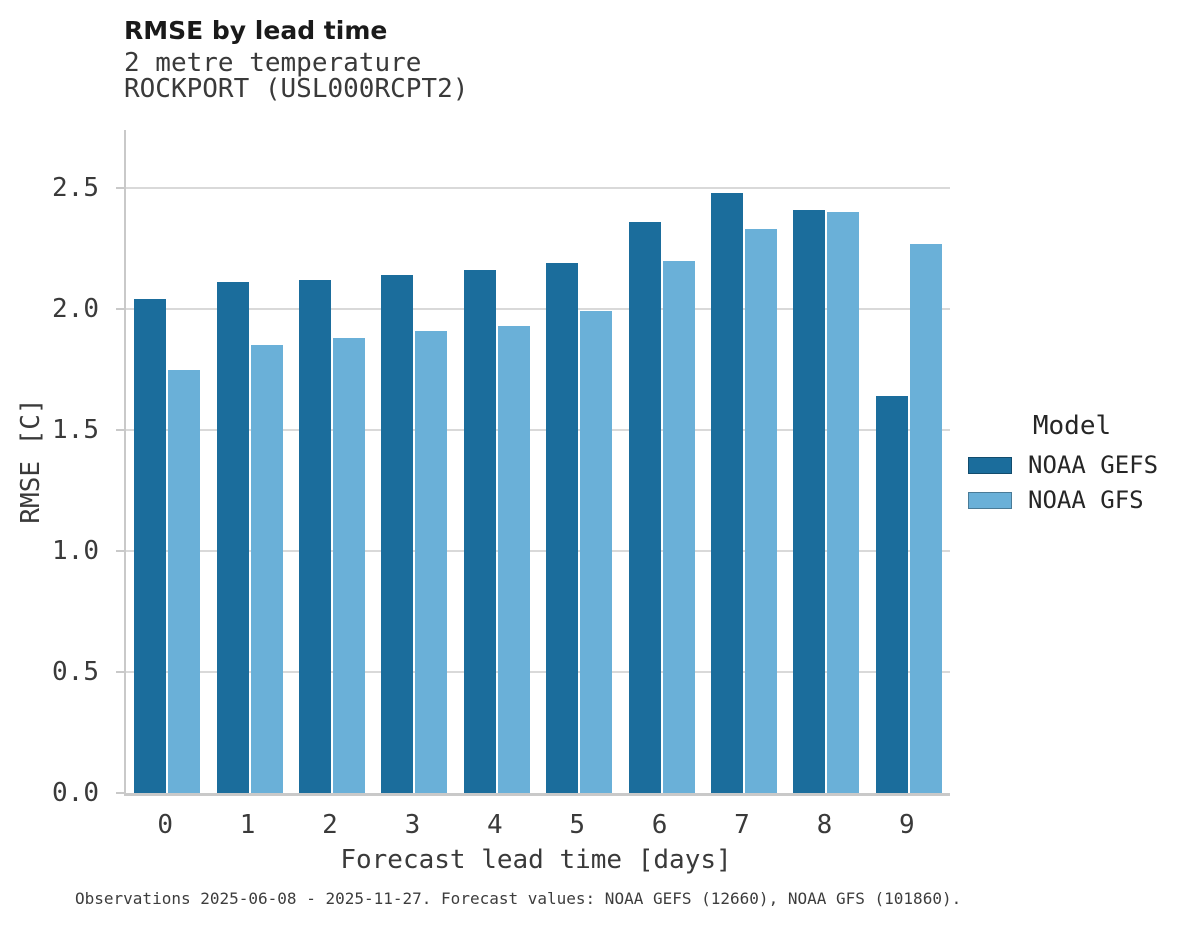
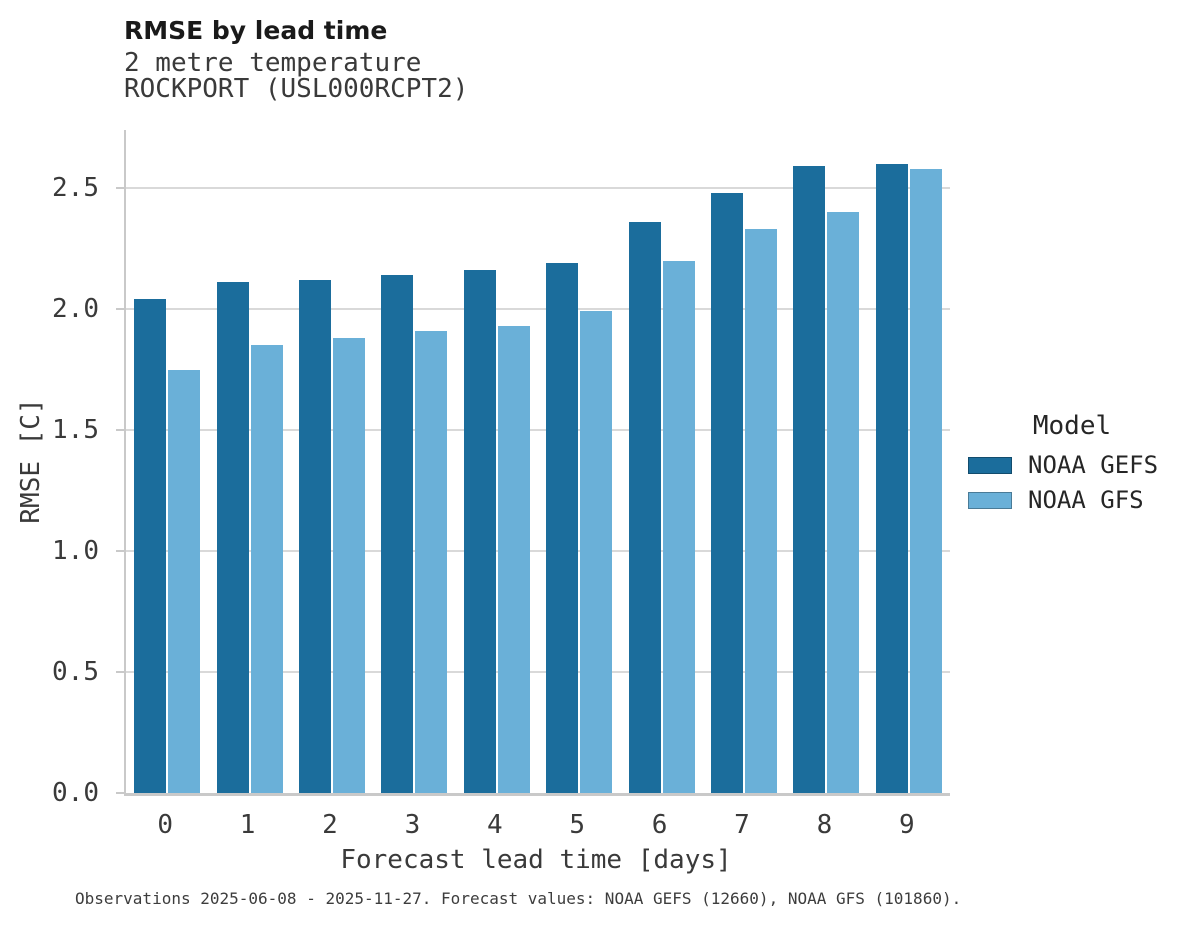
NOAA GEFS/8: 2.41 -> 2.59
NOAA GEFS/9: 1.64 -> 2.60
NOAA GFS/9: 2.27 -> 2.58
